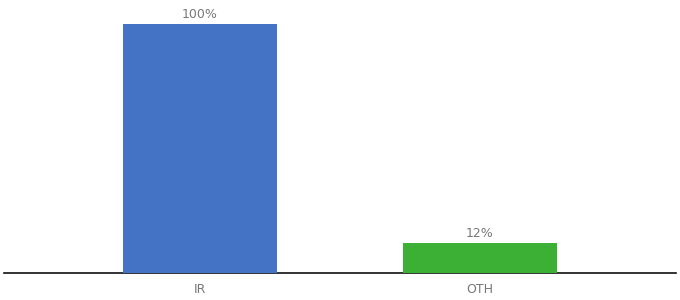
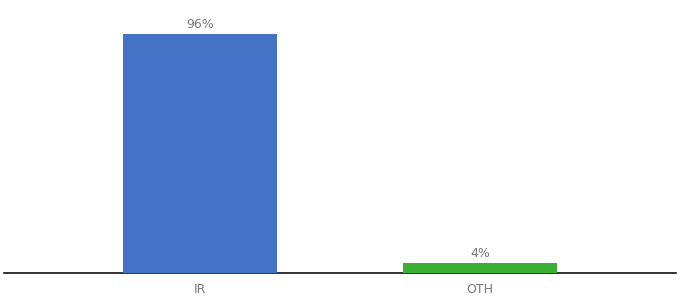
IR: 100% -> 96%
OTH: 12% -> 4%
